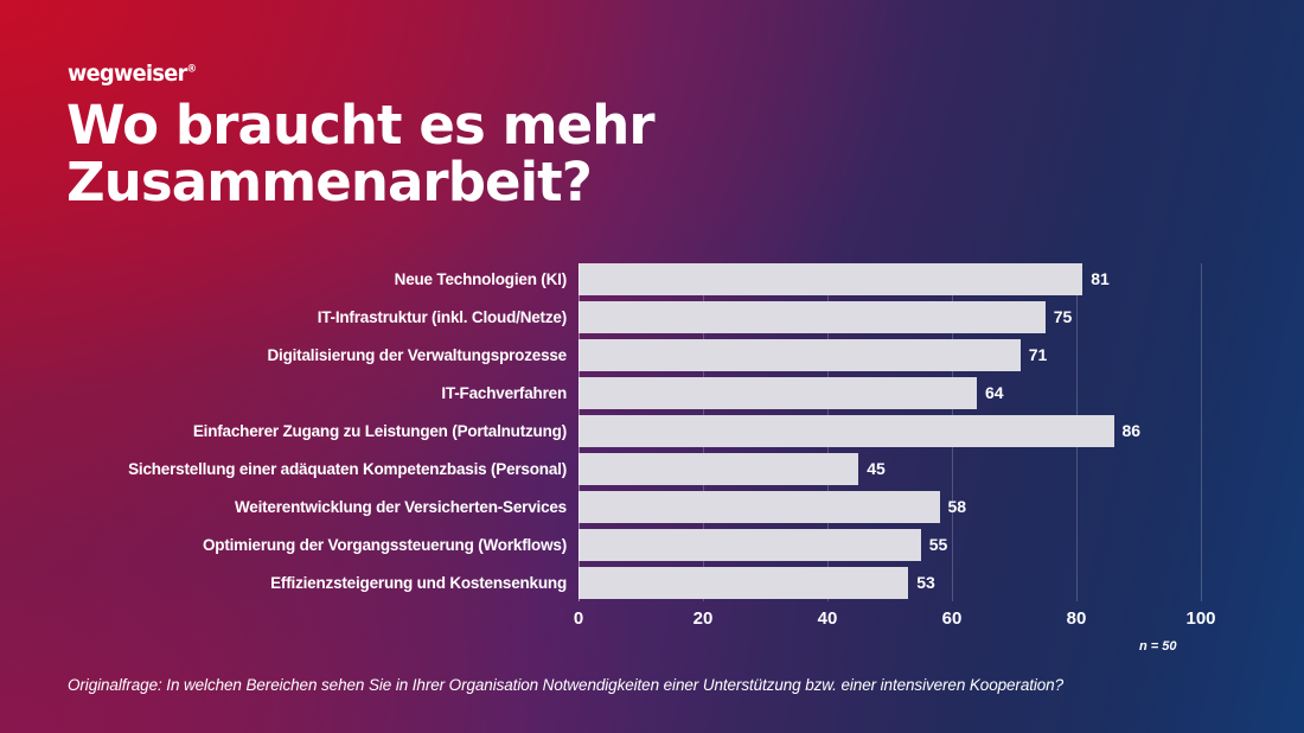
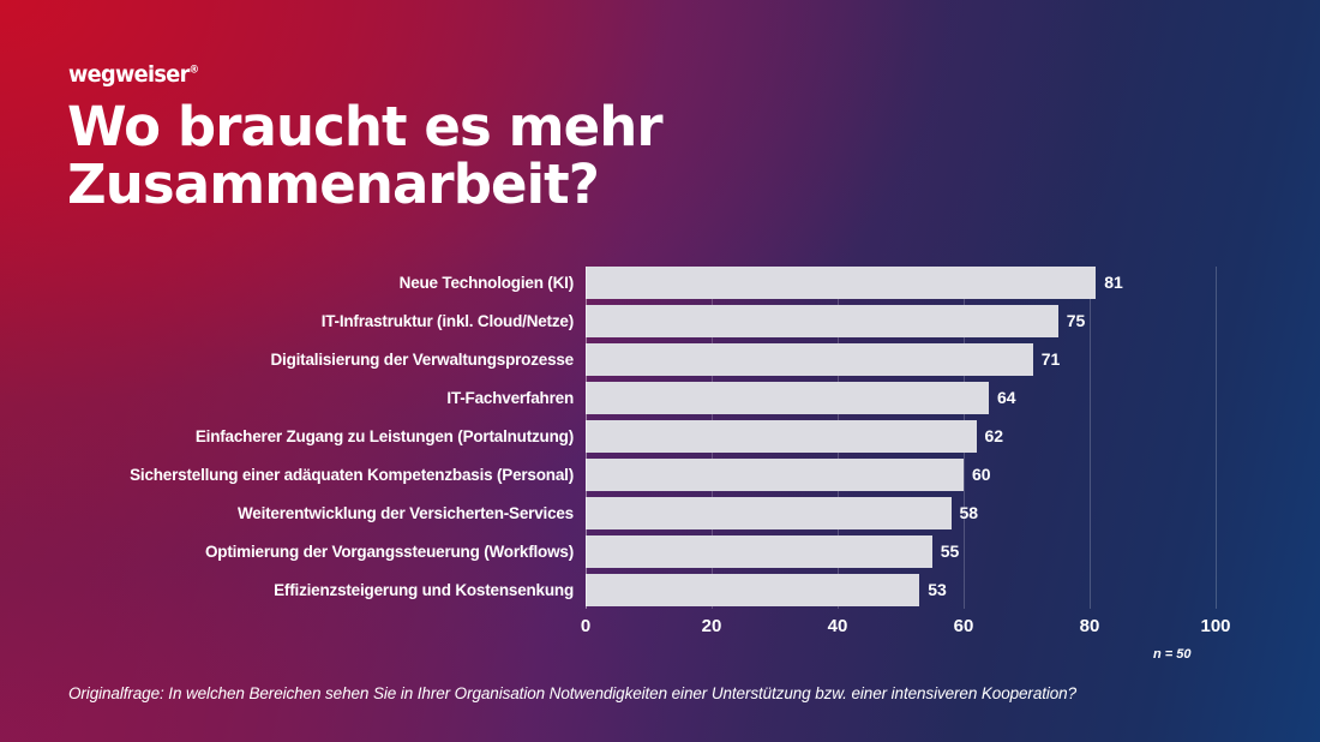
Einfacherer Zugang zu Leistungen (Portalnutzung): 86 -> 62
Sicherstellung einer adäquaten Kompetenzbasis (Personal): 45 -> 60
